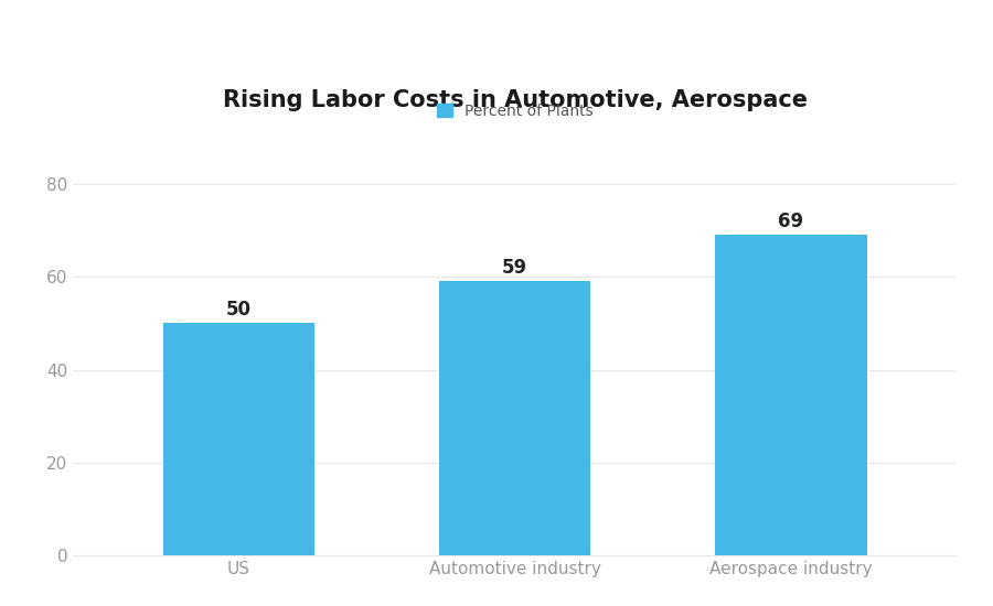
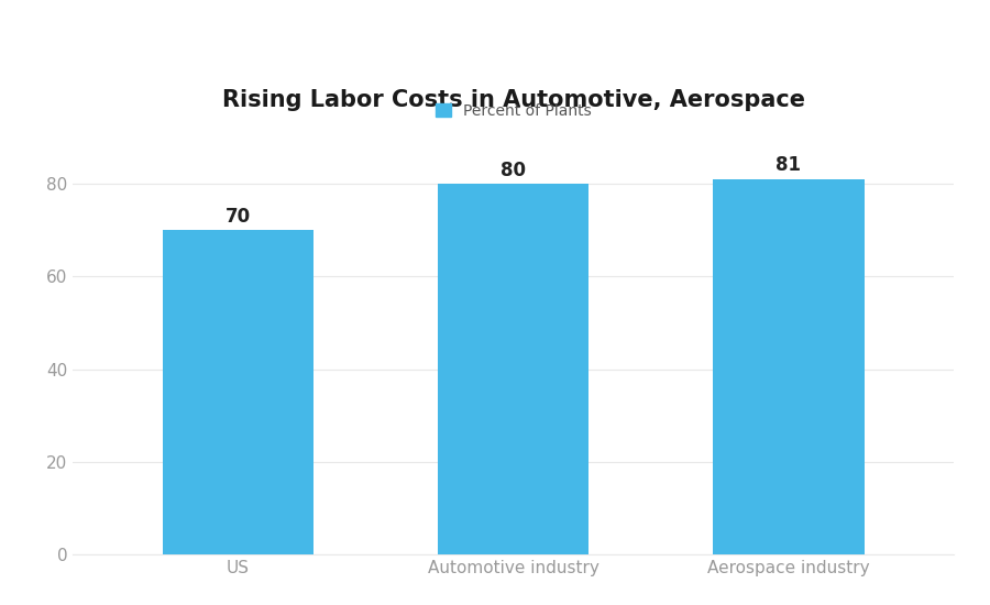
US: 50 -> 70
Automotive industry: 59 -> 80
Aerospace industry: 69 -> 81
